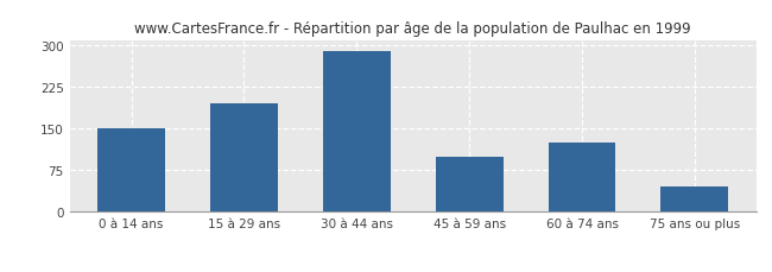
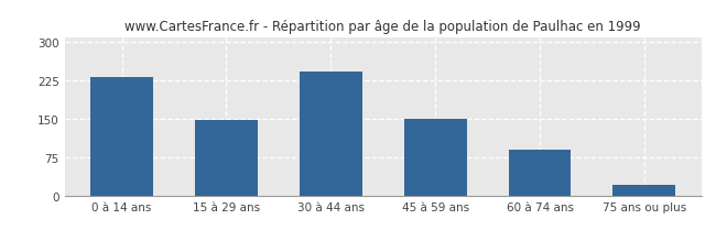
0 à 14 ans: 150 -> 232
15 à 29 ans: 195 -> 148
30 à 44 ans: 290 -> 243
45 à 59 ans: 100 -> 151
60 à 74 ans: 125 -> 90
75 ans ou plus: 45 -> 22
